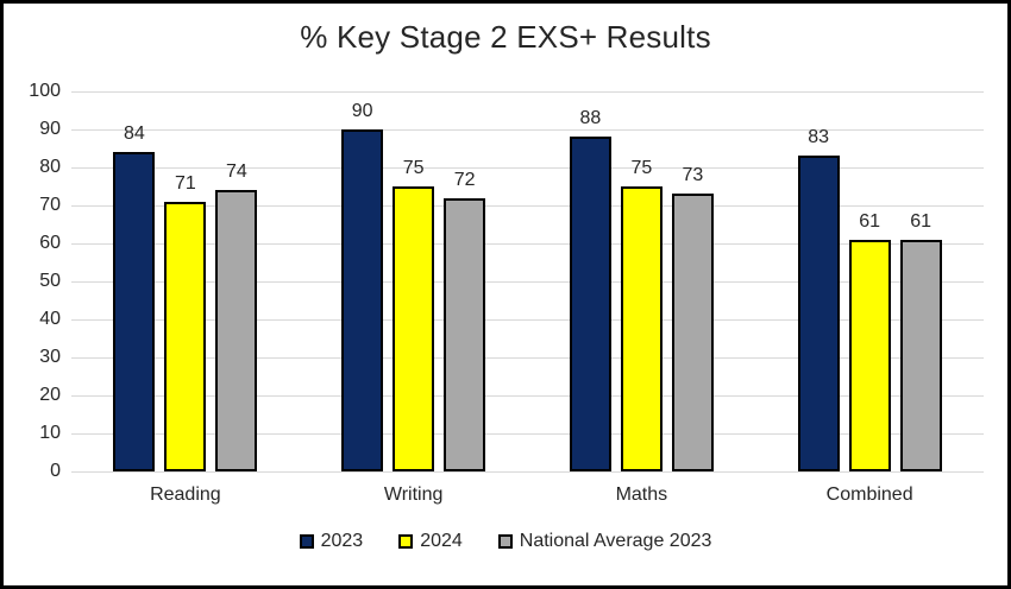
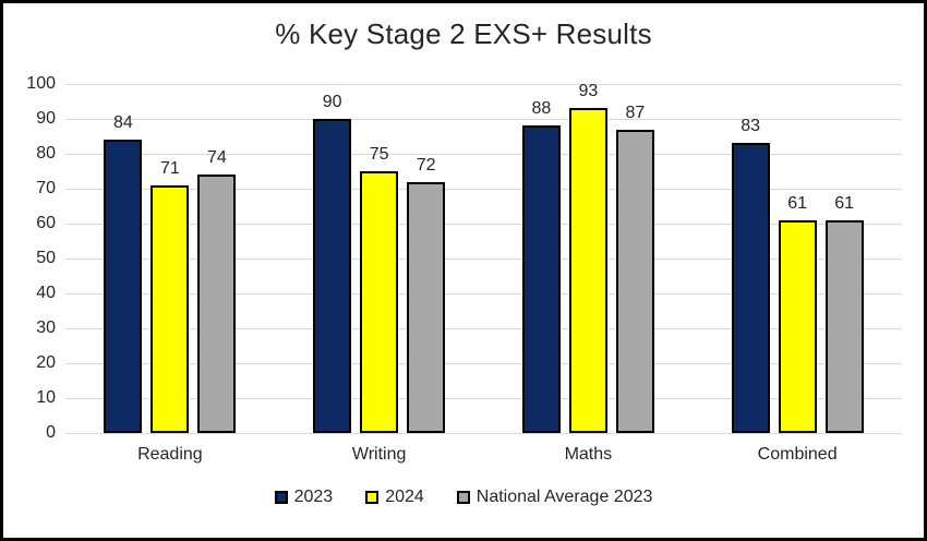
2024/Maths: 75 -> 93
National Average 2023/Maths: 73 -> 87
